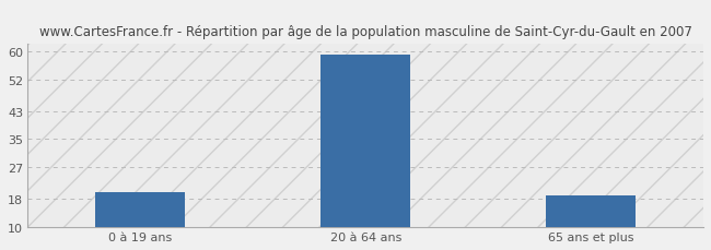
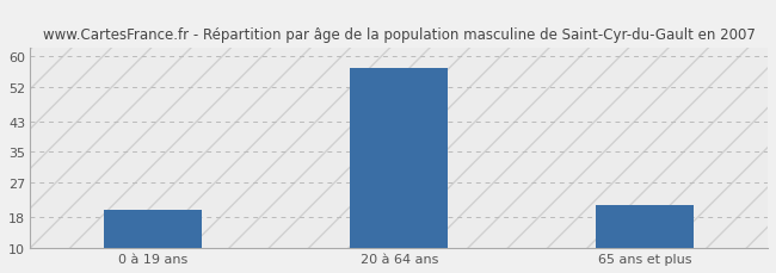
20 à 64 ans: 59 -> 57
65 ans et plus: 19 -> 21
